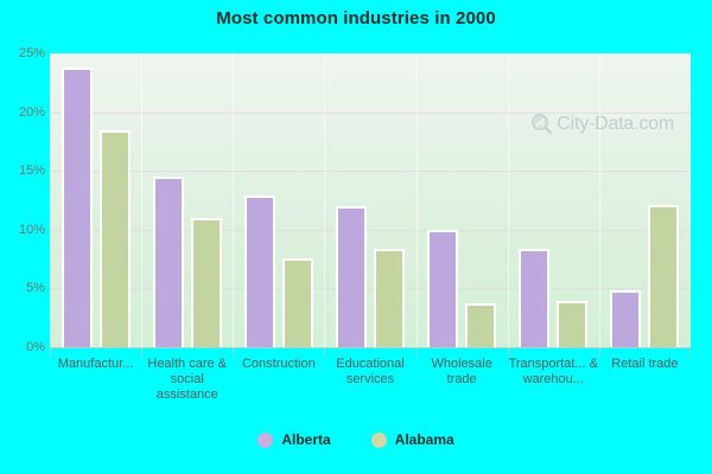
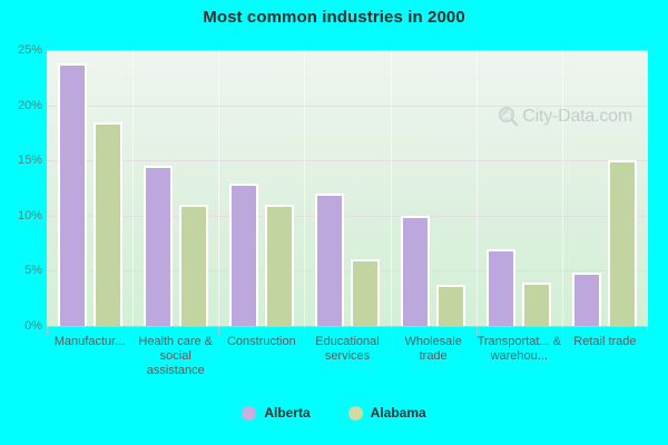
Alabama/Construction: 8% -> 11%
Alabama/Educational services: 8% -> 6%
Alberta/Transportat... & warehou...: 8% -> 7%
Alabama/Retail trade: 12% -> 15%
